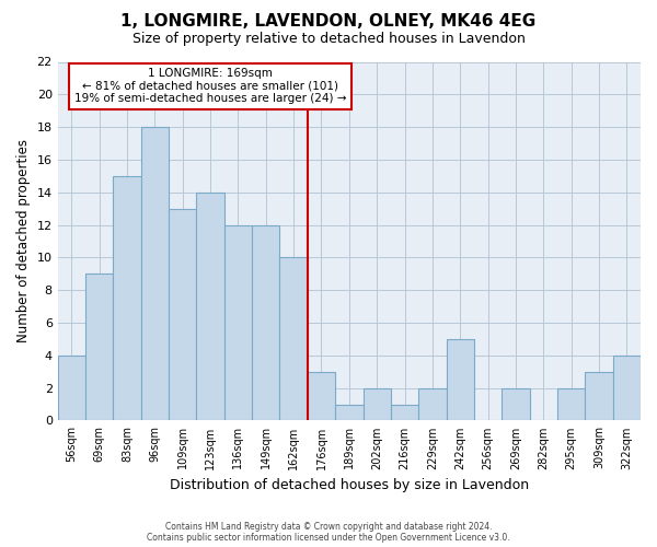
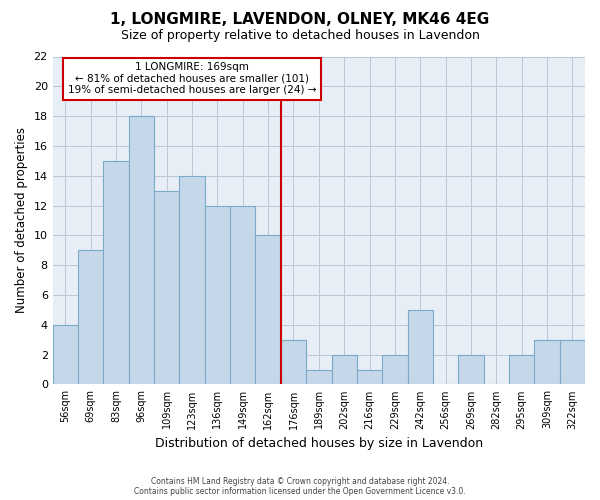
322sqm: 4 -> 3
